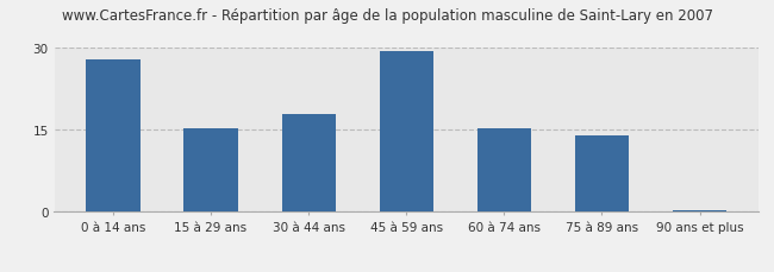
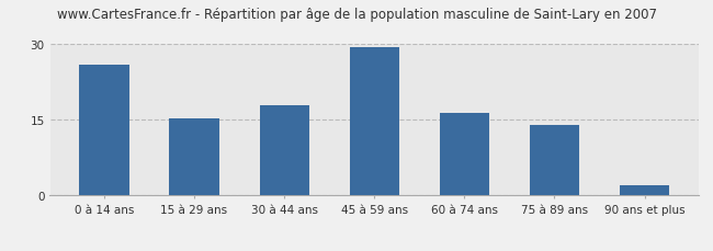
0 à 14 ans: 28.0 -> 26.0
60 à 74 ans: 15.4 -> 16.5
90 ans et plus: 0.4 -> 2.0
